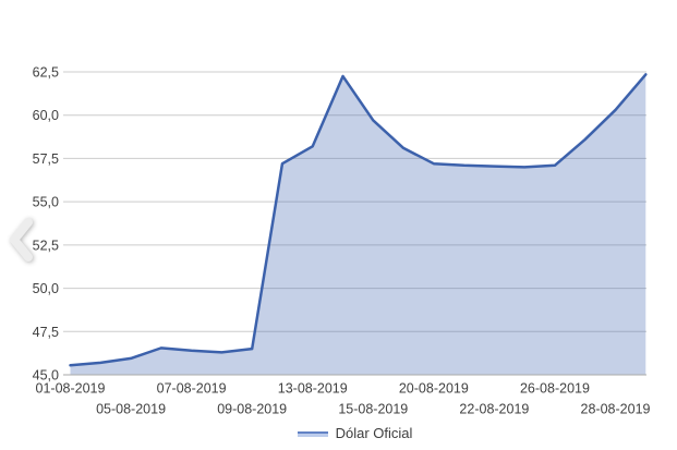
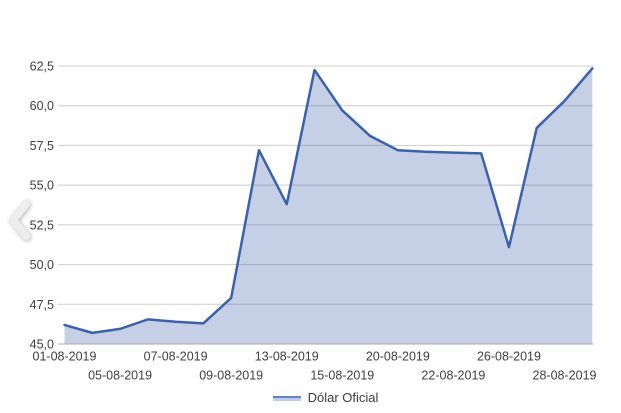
01-08-2019: 45,5 -> 46,2
09-08-2019: 46,5 -> 47,9
13-08-2019: 58,2 -> 53,8
26-08-2019: 57,1 -> 51,1
